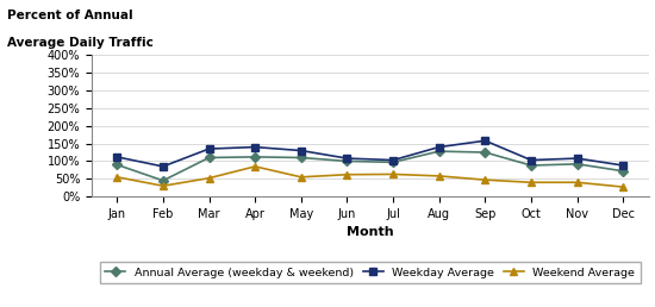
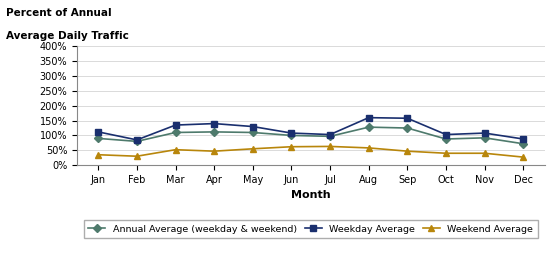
Weekend Average/Jan: 55% -> 35%
Annual Average (weekday & weekend)/Feb: 45% -> 80%
Weekend Average/Apr: 85% -> 47%
Weekday Average/Aug: 140% -> 160%
